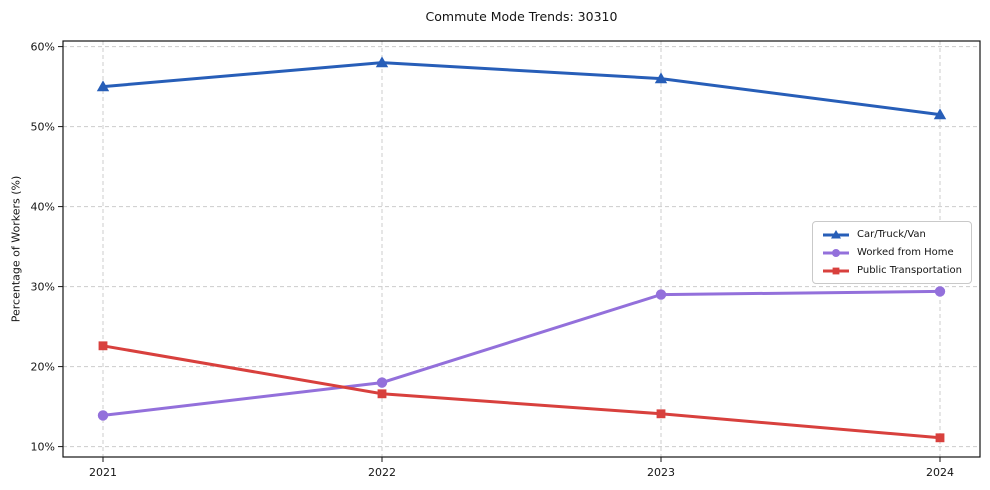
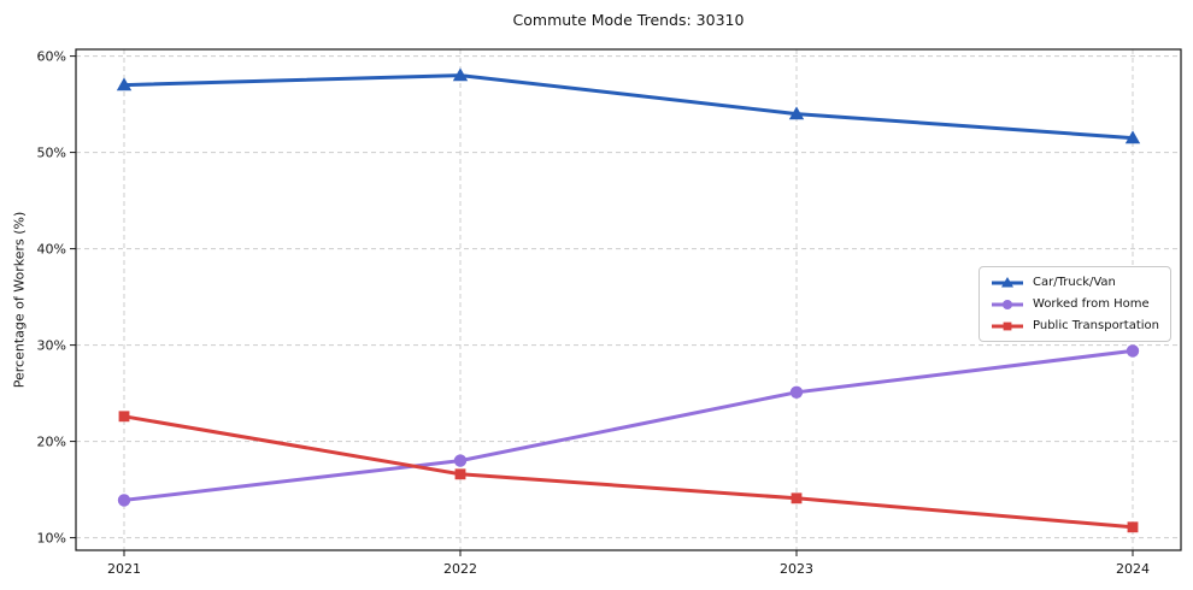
Car/Truck/Van/2021: 55% -> 57%
Car/Truck/Van/2023: 56% -> 54%
Worked from Home/2023: 29% -> 25%
